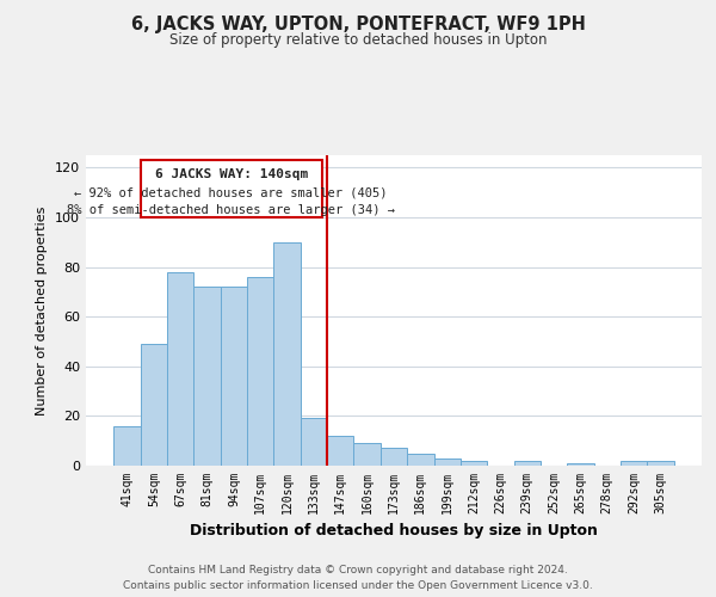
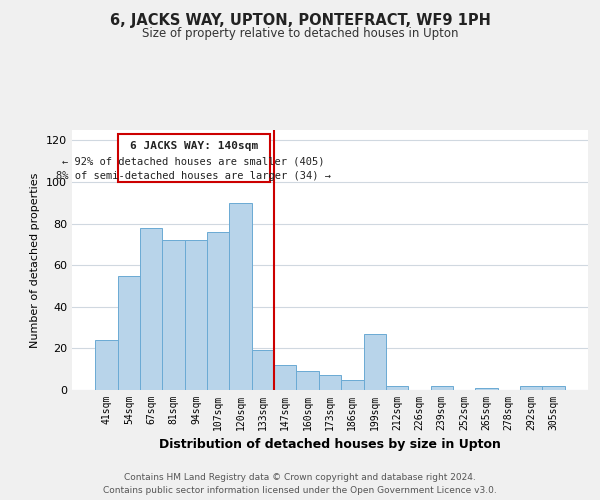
41sqm: 16 -> 24
54sqm: 49 -> 55
199sqm: 3 -> 27
